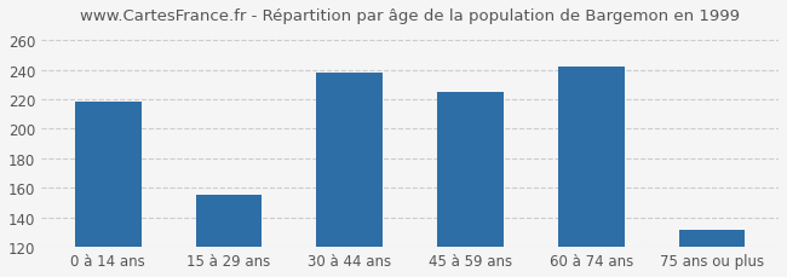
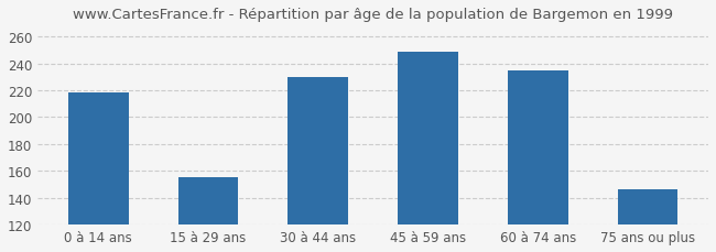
30 à 44 ans: 238 -> 230
45 à 59 ans: 225 -> 249
60 à 74 ans: 242 -> 235
75 ans ou plus: 132 -> 146
